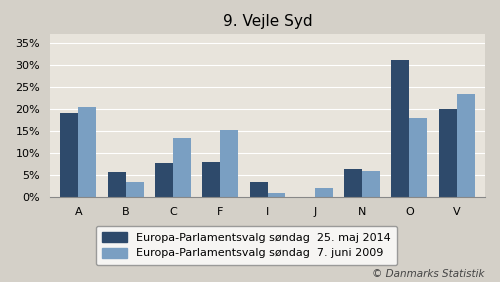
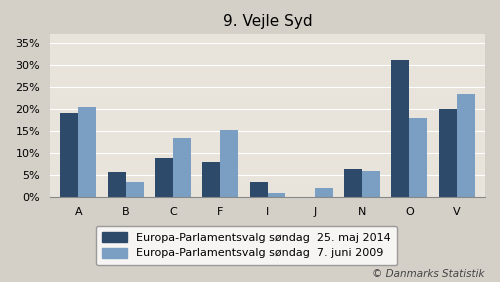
Europa-Parlamentsvalg søndag 25. maj 2014/C: 7.8% -> 9.0%
